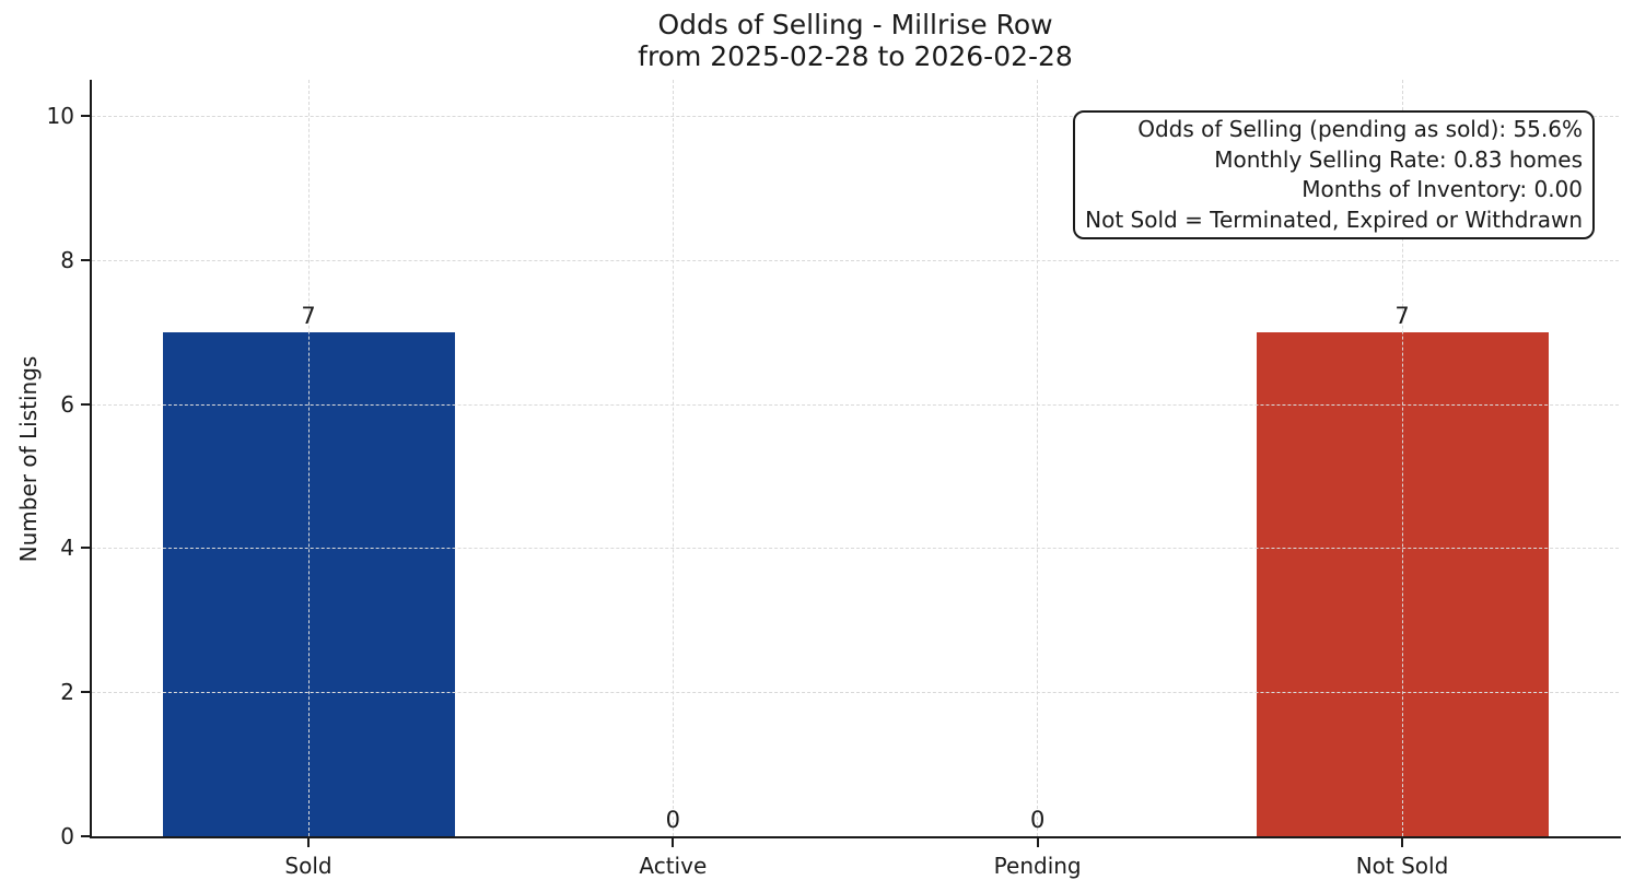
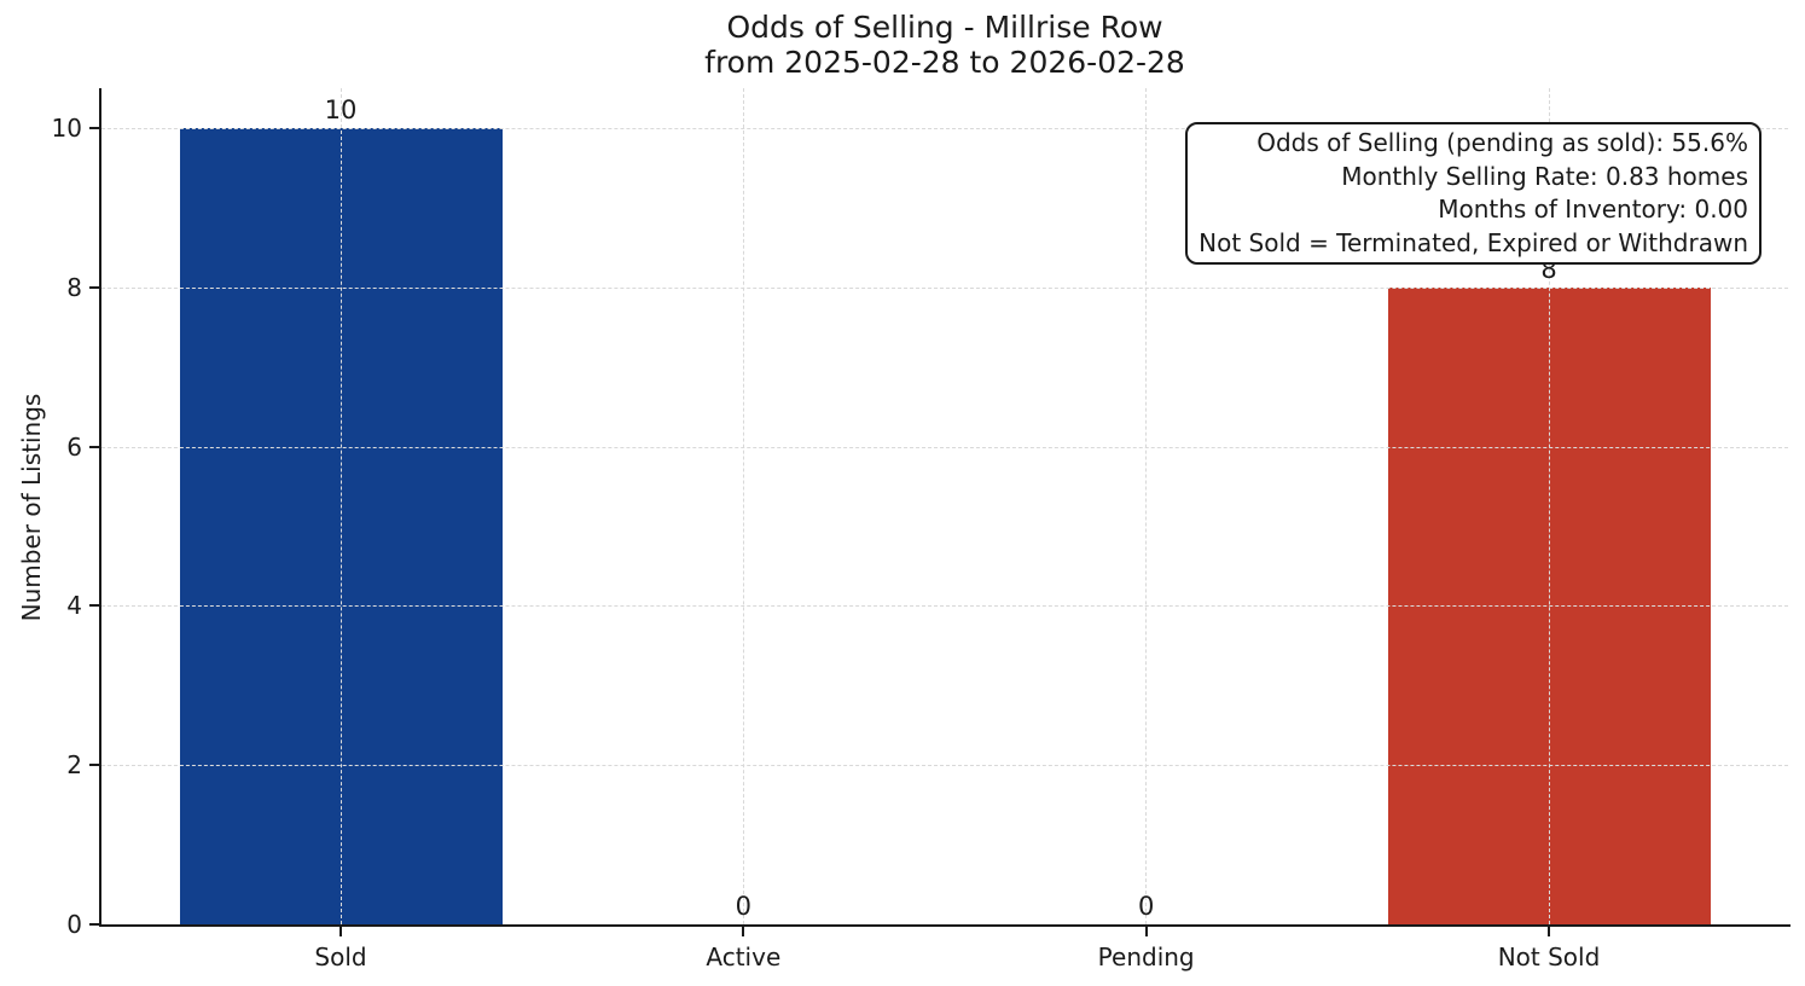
Sold: 7 -> 10
Not Sold: 7 -> 8
